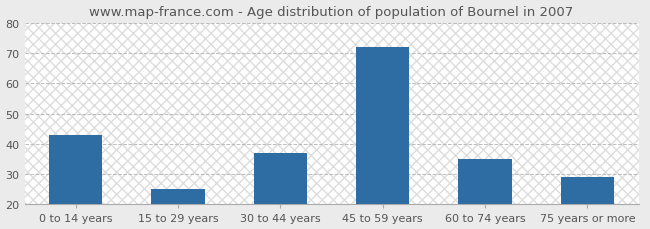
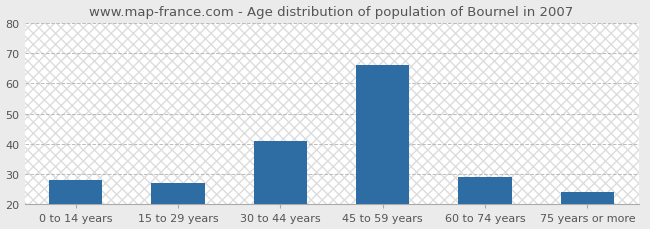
0 to 14 years: 43 -> 28
15 to 29 years: 25 -> 27
30 to 44 years: 37 -> 41
45 to 59 years: 72 -> 66
60 to 74 years: 35 -> 29
75 years or more: 29 -> 24
